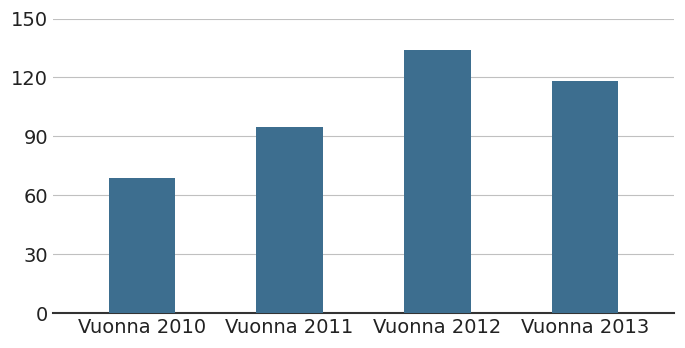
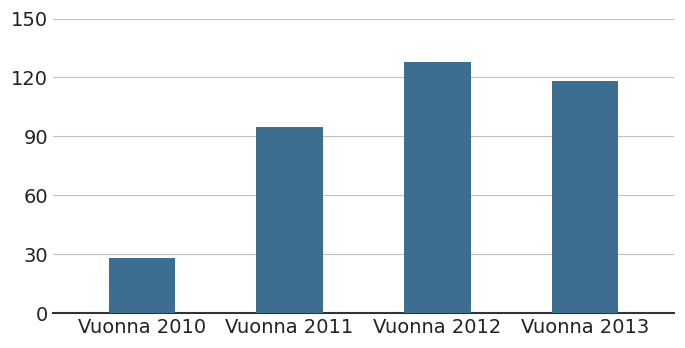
Vuonna 2010: 69 -> 28
Vuonna 2012: 134 -> 128
